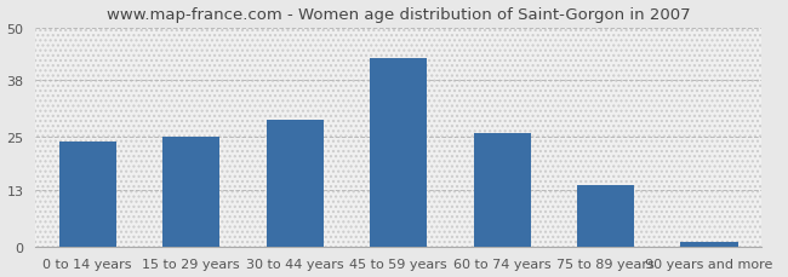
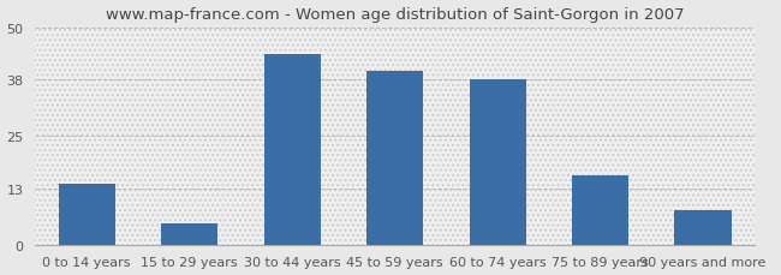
0 to 14 years: 24 -> 14
15 to 29 years: 25 -> 5
30 to 44 years: 29 -> 44
45 to 59 years: 43 -> 40
60 to 74 years: 26 -> 38
75 to 89 years: 14 -> 16
90 years and more: 1 -> 8
